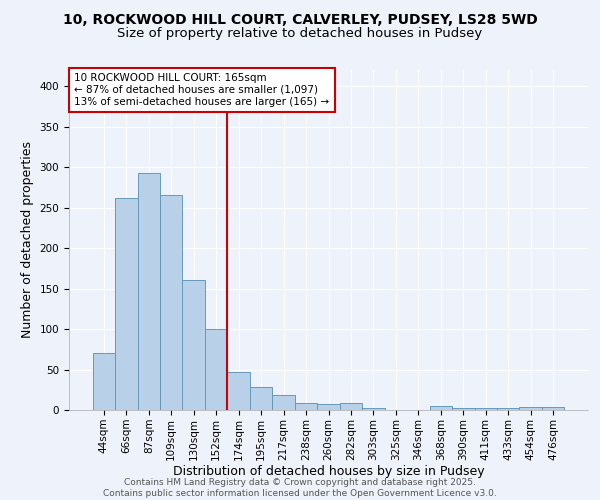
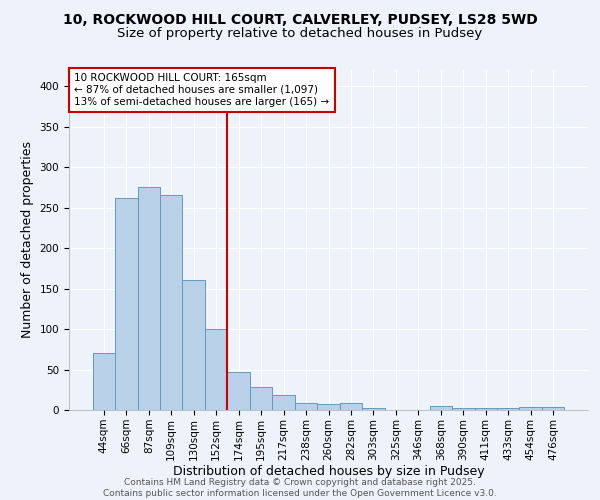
87sqm: 293 -> 276
